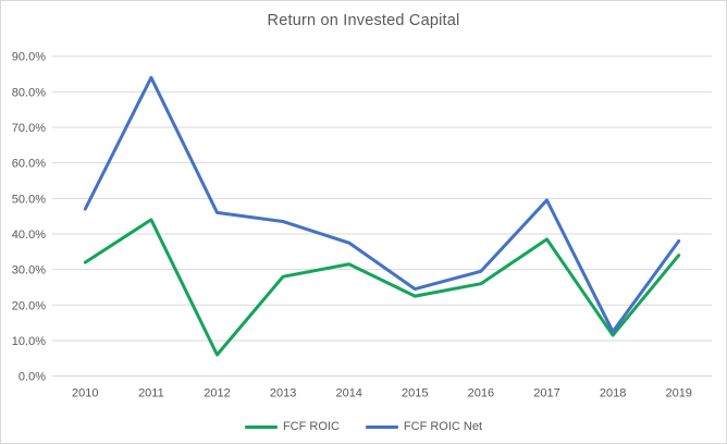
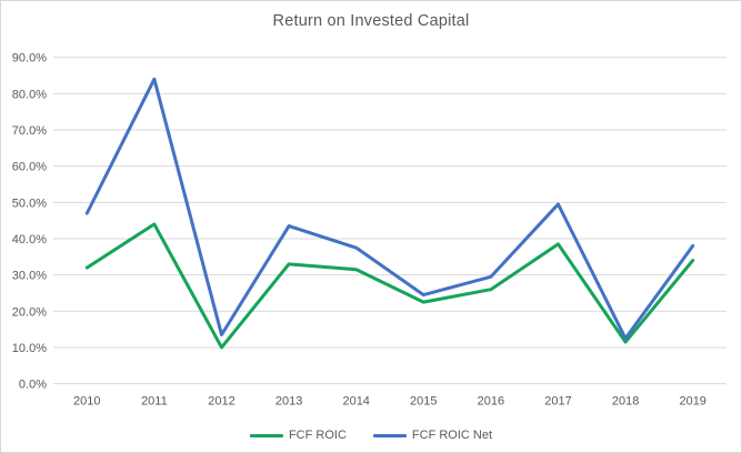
FCF ROIC/2012: 6% -> 10%
FCF ROIC Net/2012: 46% -> 14%
FCF ROIC/2013: 28% -> 33%
